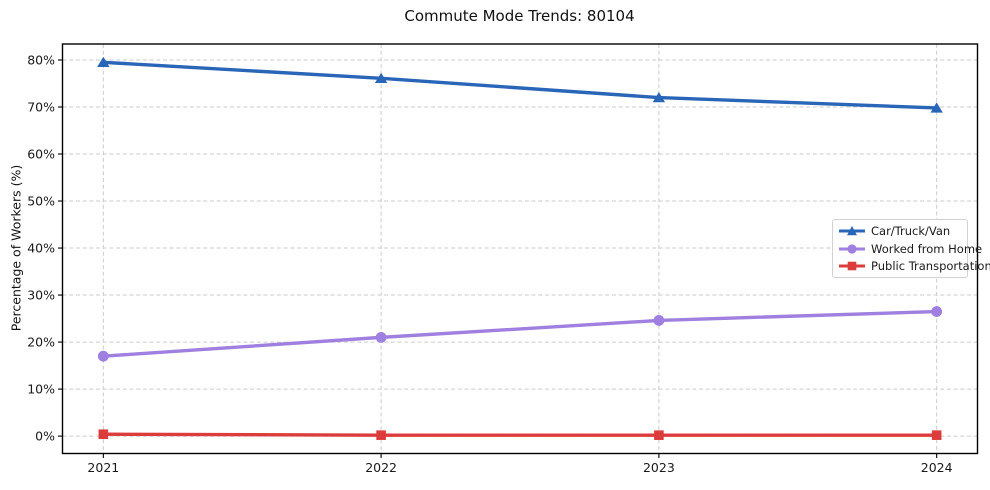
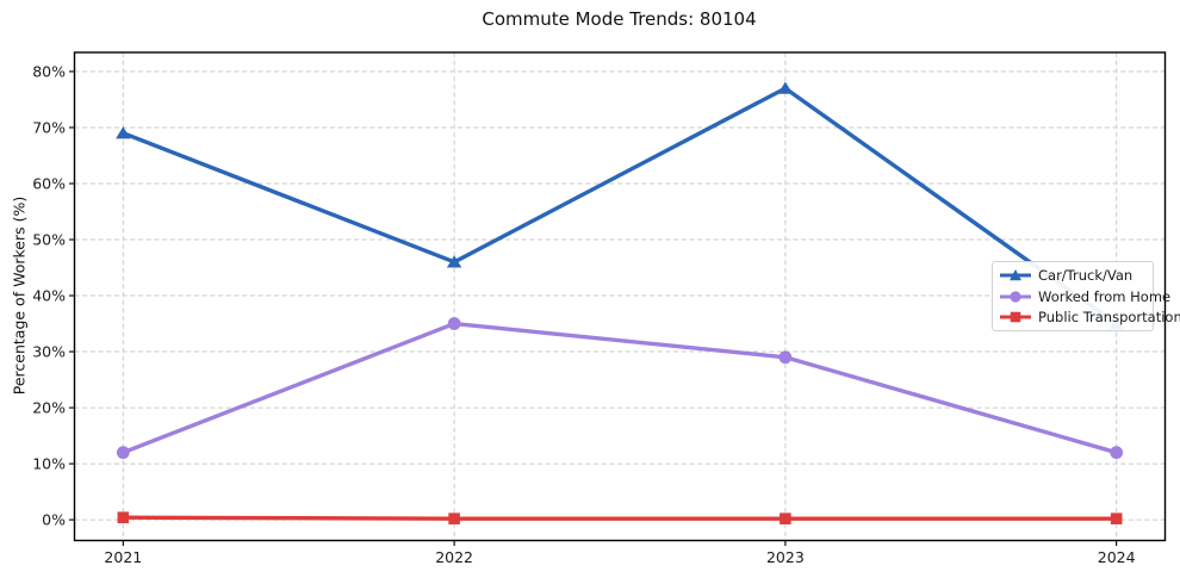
Car/Truck/Van/2021: 80% -> 69%
Worked from Home/2021: 17% -> 12%
Car/Truck/Van/2022: 76% -> 46%
Worked from Home/2022: 21% -> 35%
Car/Truck/Van/2023: 72% -> 77%
Worked from Home/2023: 25% -> 29%
Car/Truck/Van/2024: 70% -> 35%
Worked from Home/2024: 26% -> 12%
